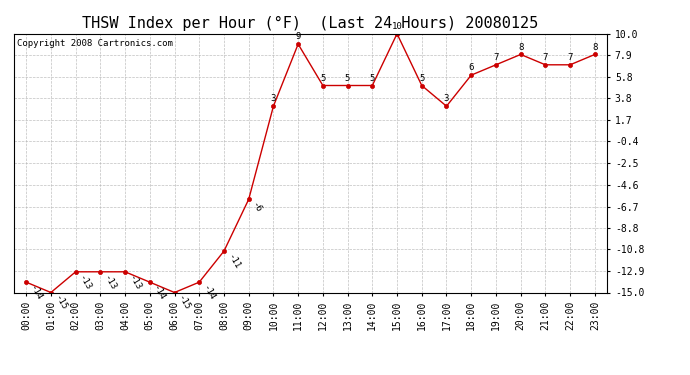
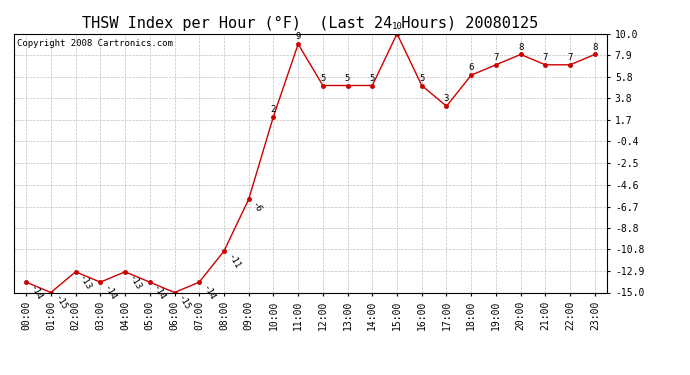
03:00: -13 -> -14
10:00: 3 -> 2
